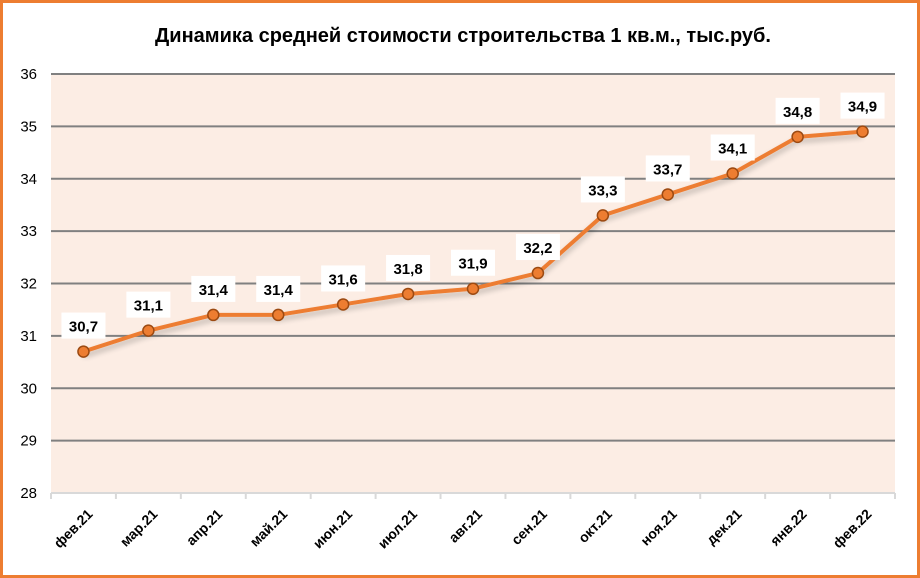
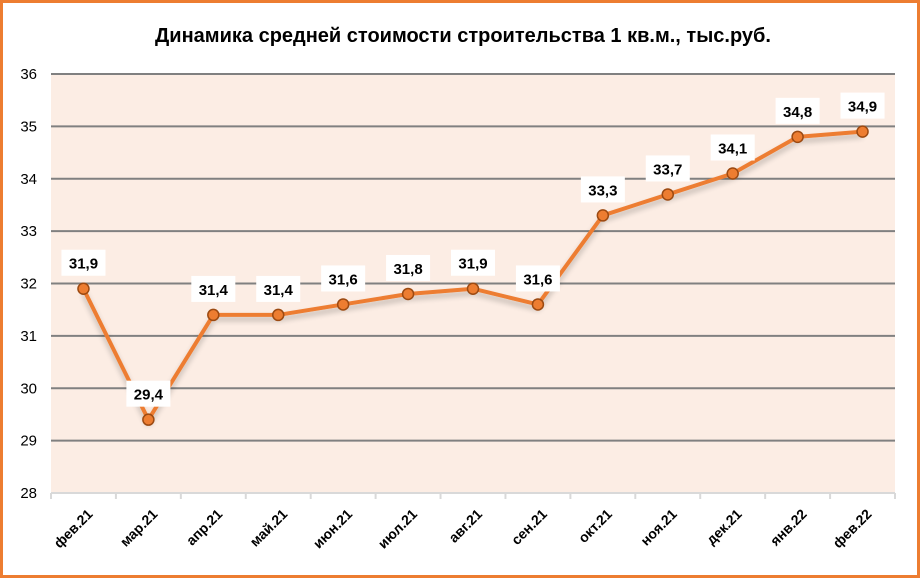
фев.21: 30,7 -> 31,9
мар.21: 31,1 -> 29,4
сен.21: 32,2 -> 31,6
